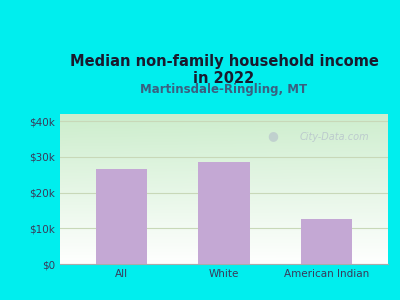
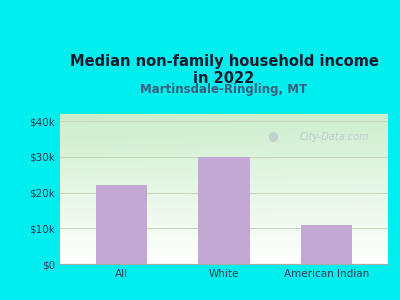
All: $26.5k -> $22.0k
White: $28.5k -> $30.0k
American Indian: $12.5k -> $11.0k
